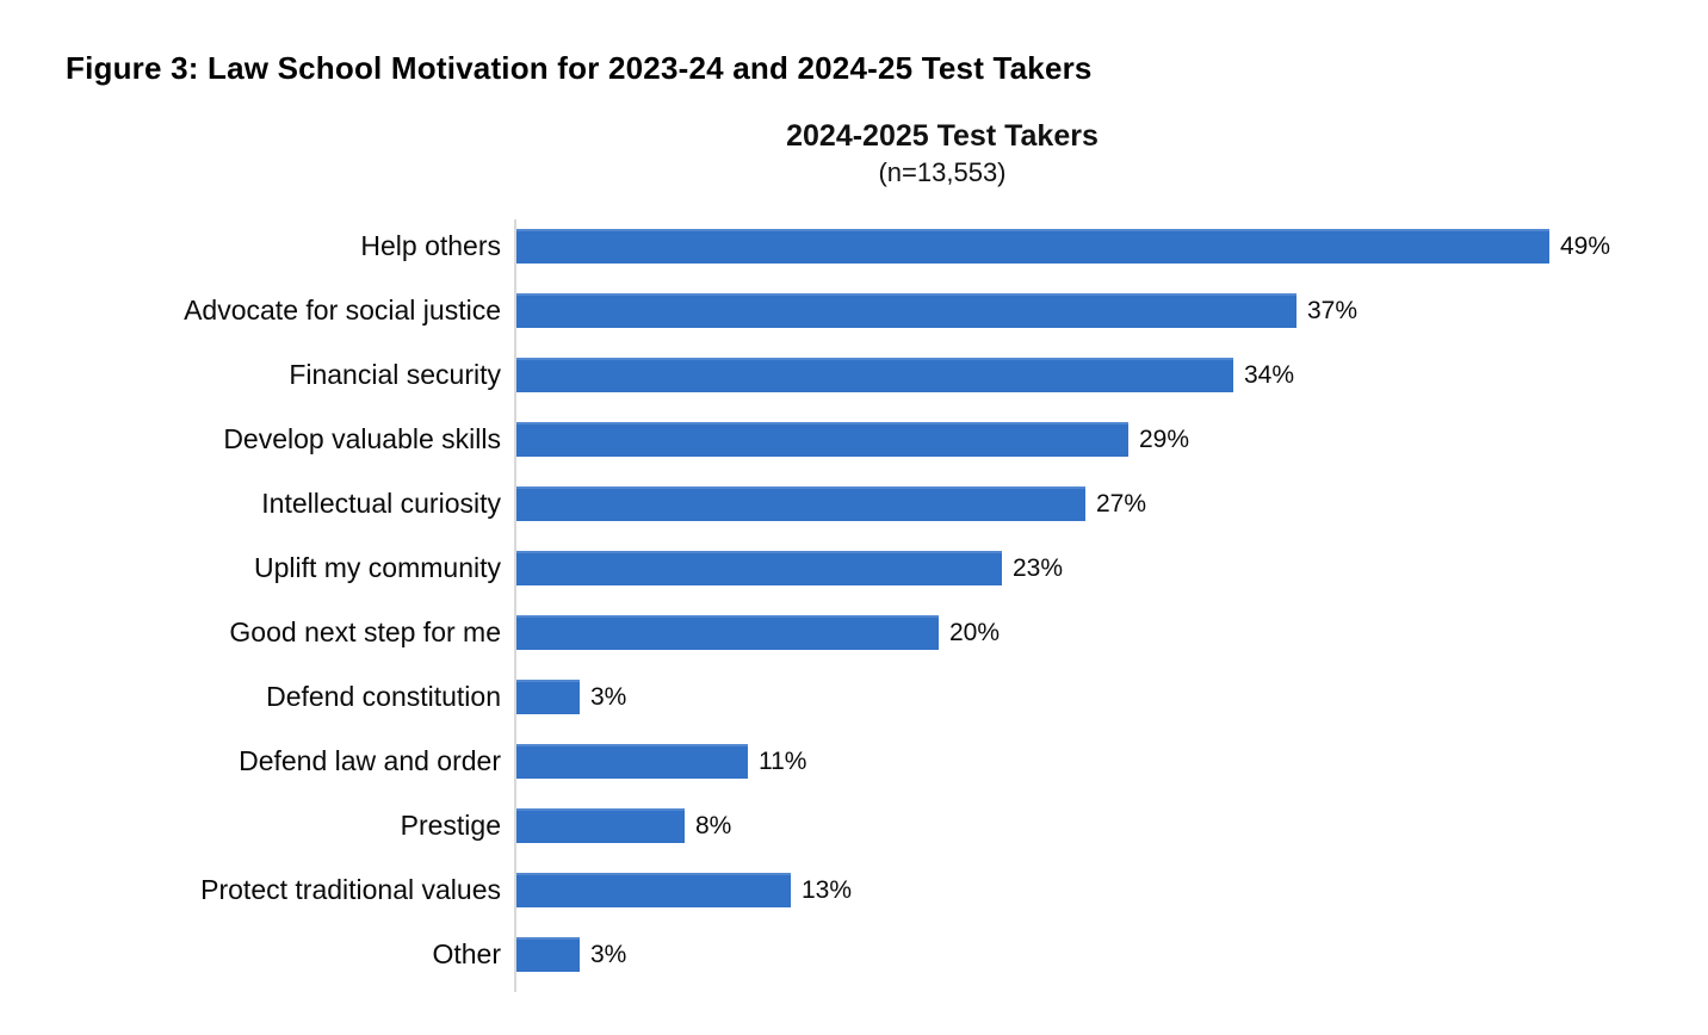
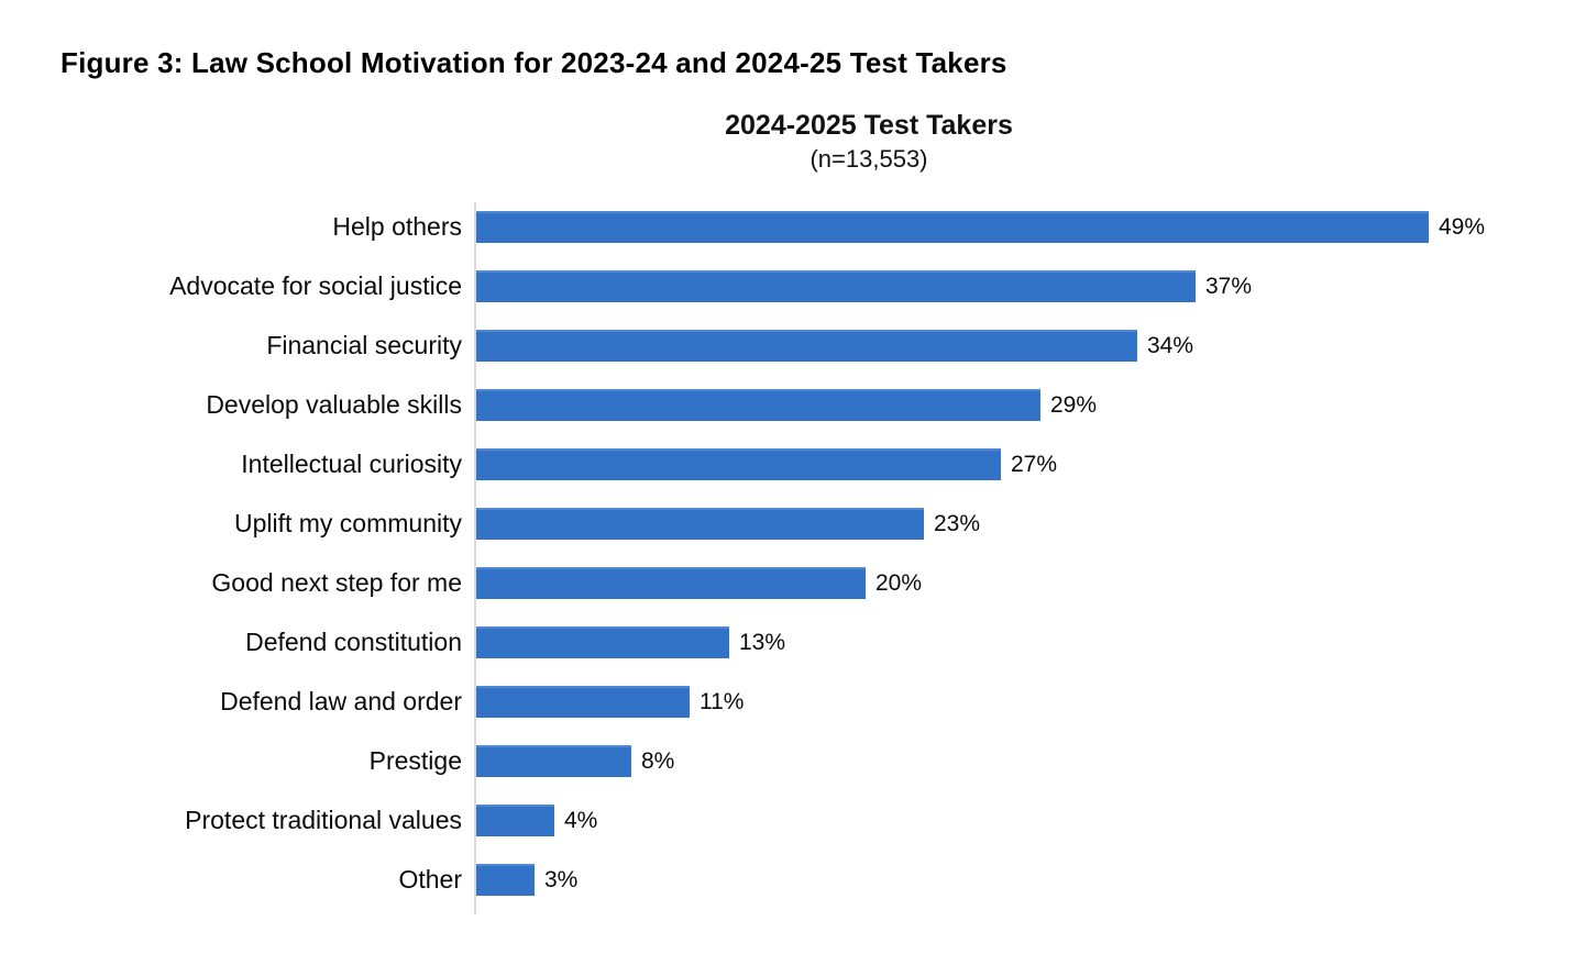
Defend constitution: 3% -> 13%
Protect traditional values: 13% -> 4%
